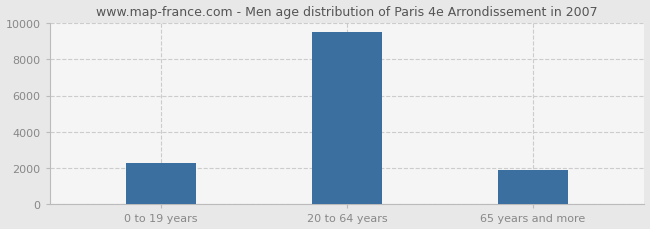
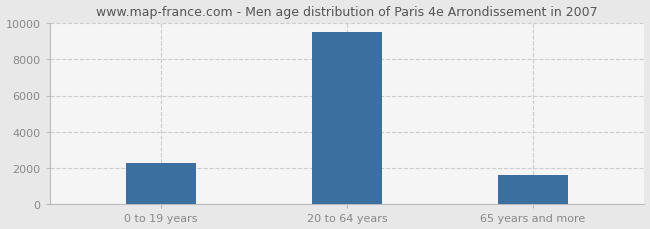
65 years and more: 1900 -> 1600
